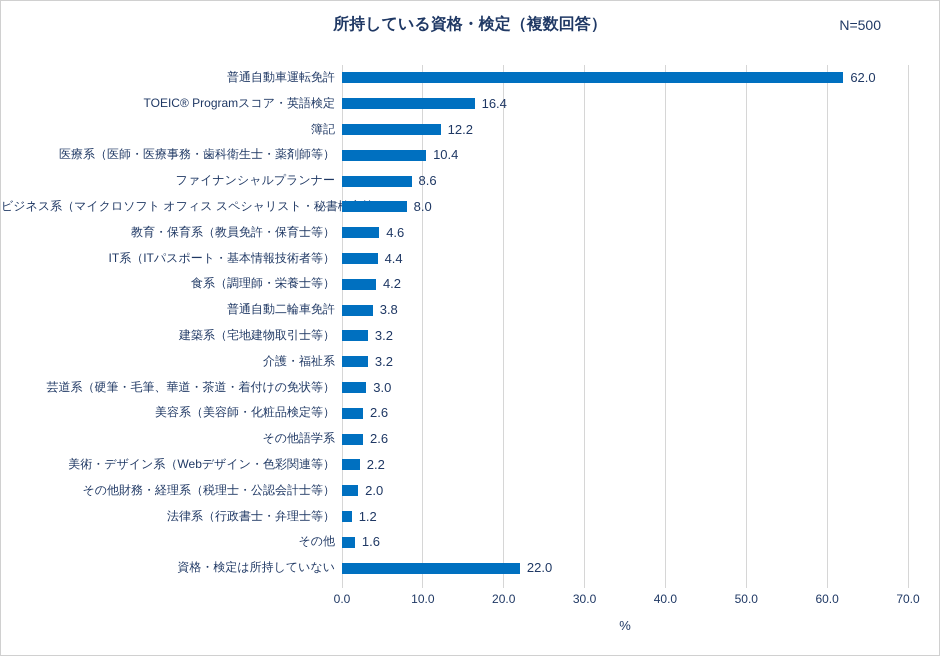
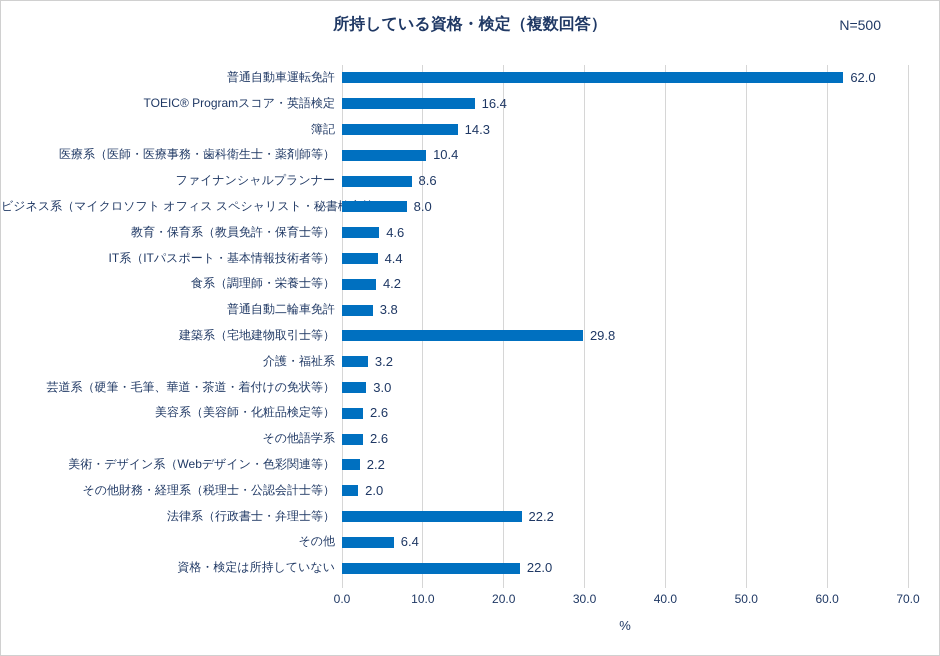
簿記: 12.2 -> 14.3
建築系（宅地建物取引士等）: 3.2 -> 29.8
法律系（行政書士・弁理士等）: 1.2 -> 22.2
その他: 1.6 -> 6.4
